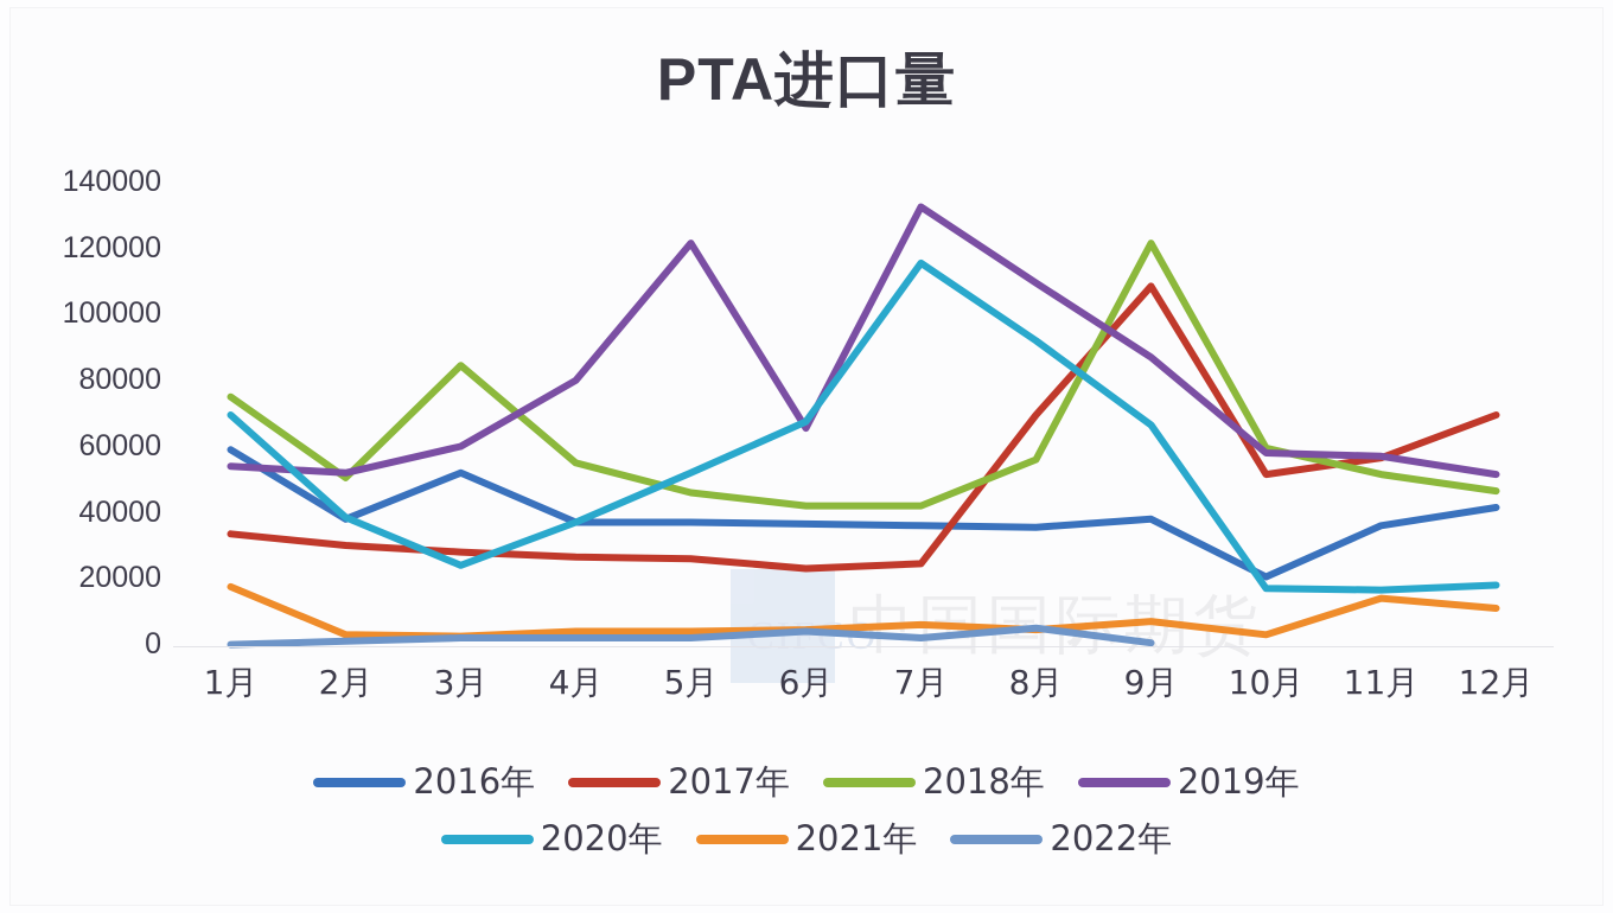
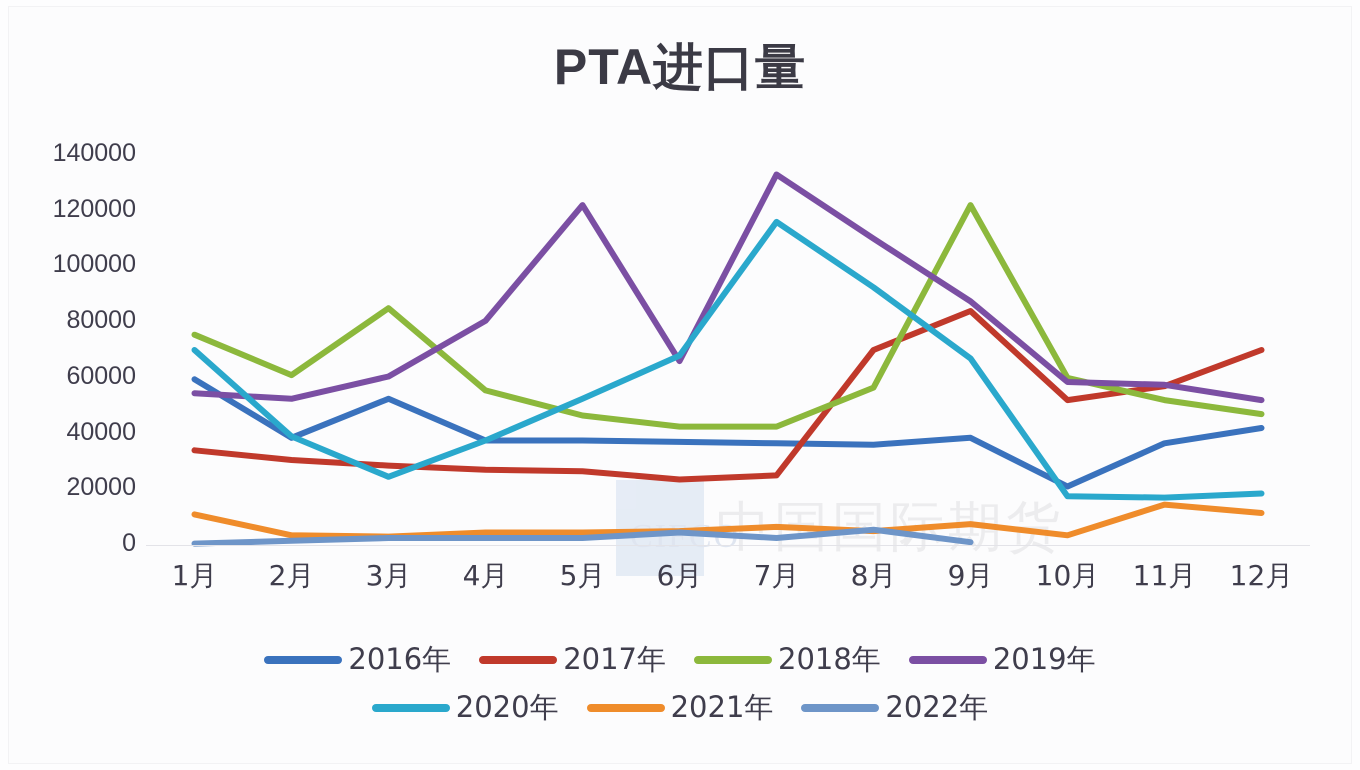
2021年/1月: 18000 -> 11000
2018年/2月: 51000 -> 61000
2017年/9月: 109000 -> 84000
